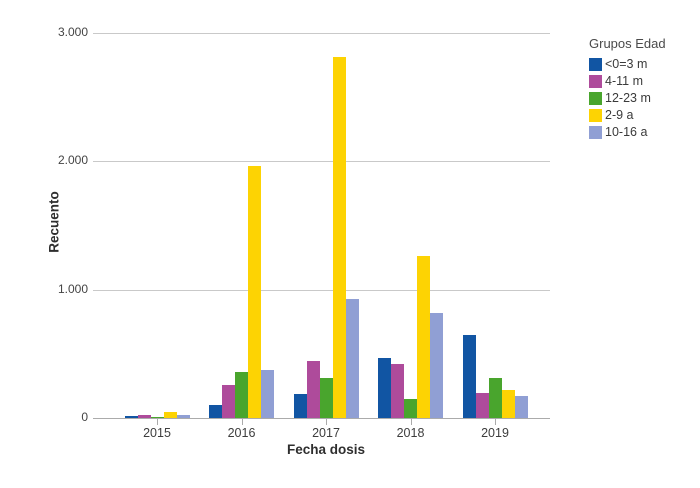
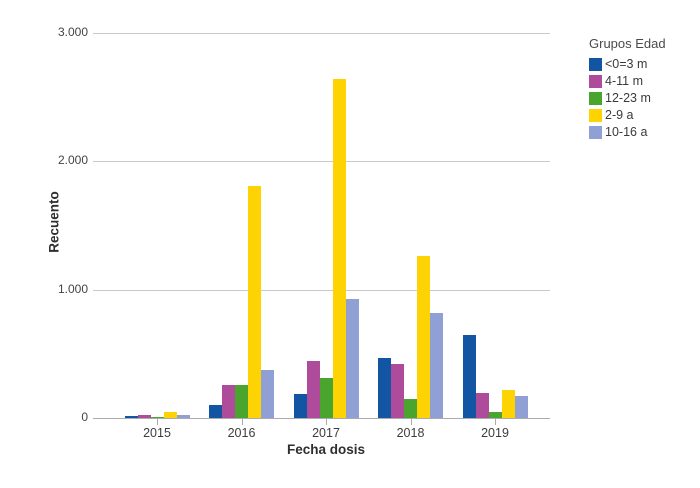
12-23 m/2016: 360 -> 260
2-9 a/2016: 1960 -> 1800
2-9 a/2017: 2810 -> 2640
12-23 m/2019: 310 -> 50
